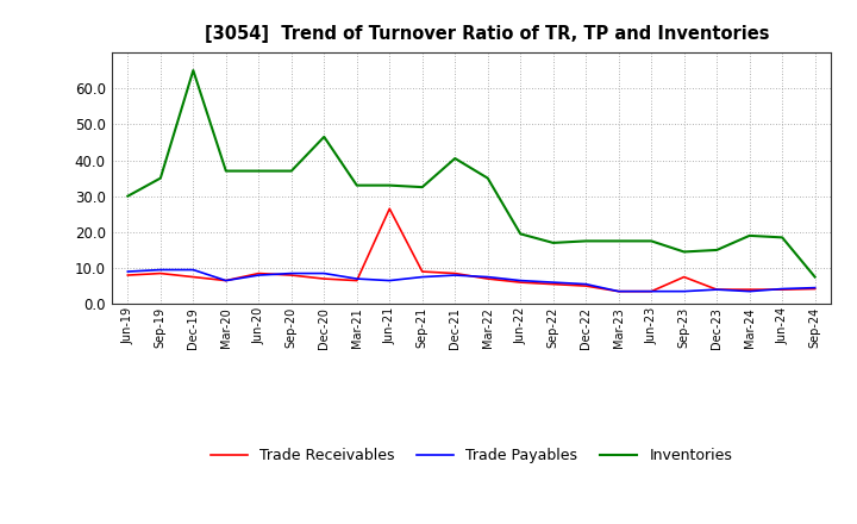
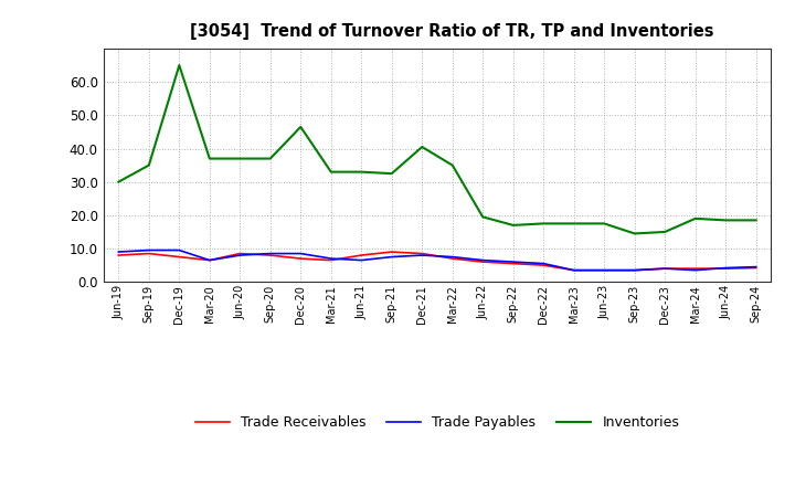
Trade Receivables/Jun-21: 26.5 -> 8.0
Trade Receivables/Sep-23: 7.5 -> 3.5
Inventories/Sep-24: 7.5 -> 18.5
